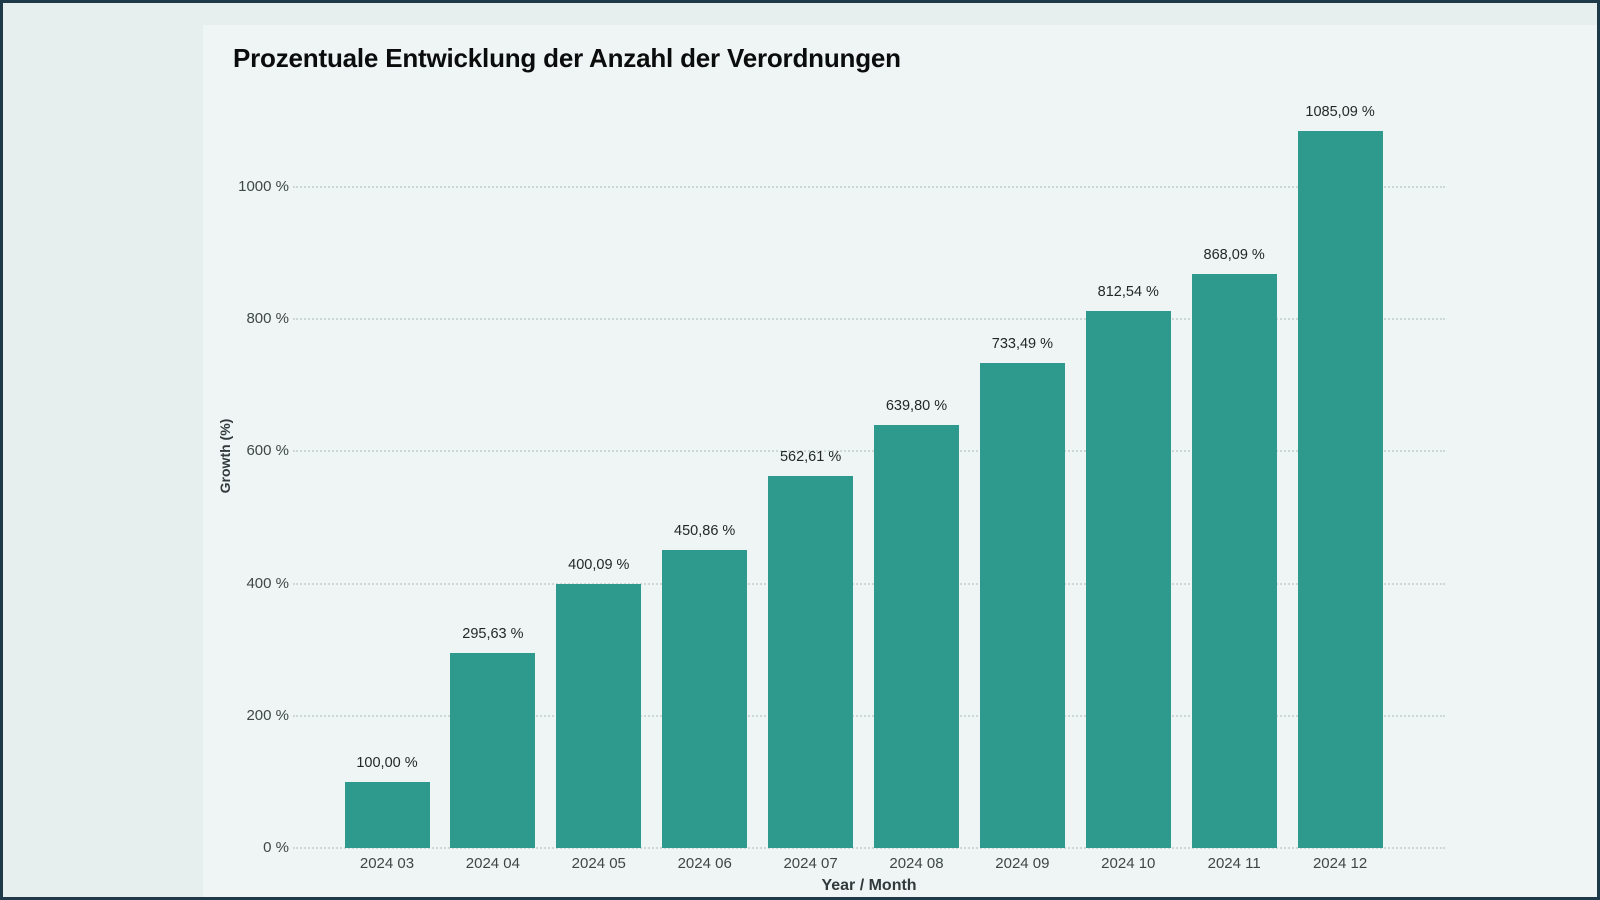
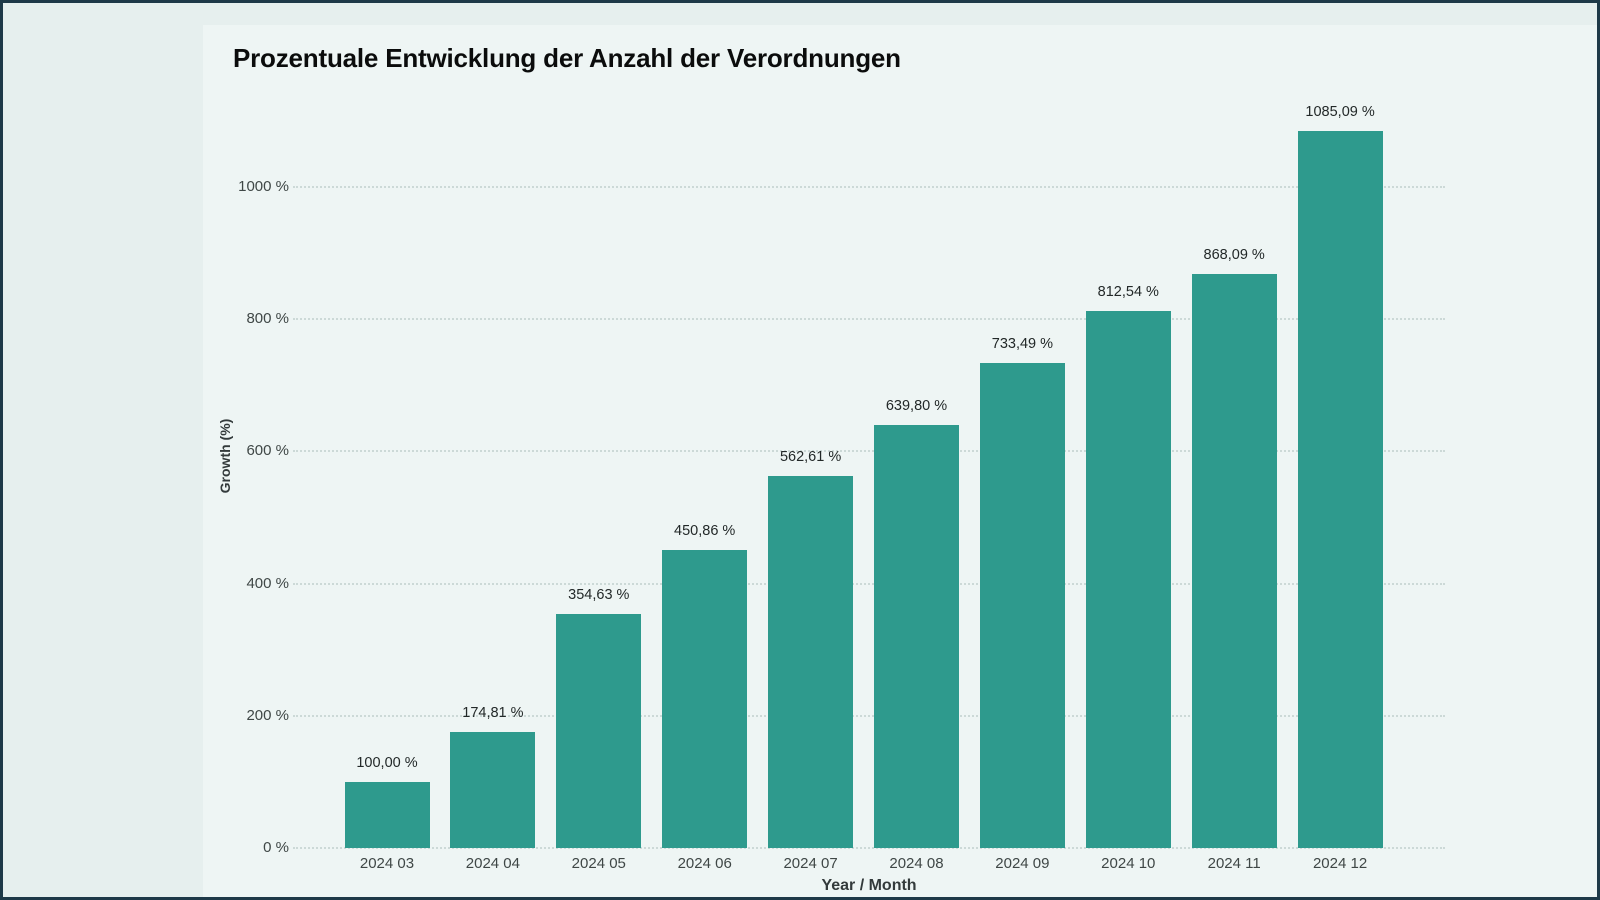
2024 04: 295,63 -> 174,81
2024 05: 400,09 -> 354,63
